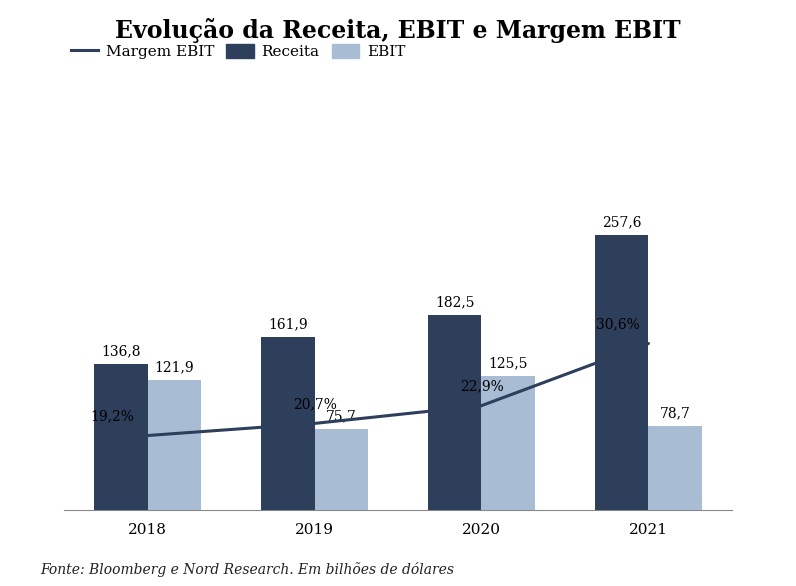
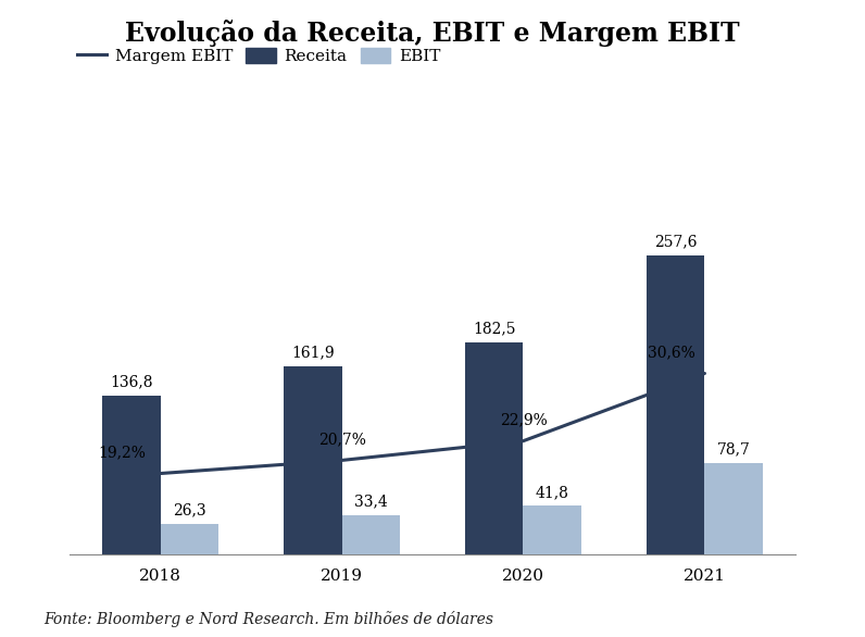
EBIT/2018: 121,9 -> 26,3
EBIT/2019: 75,7 -> 33,4
EBIT/2020: 125,5 -> 41,8
